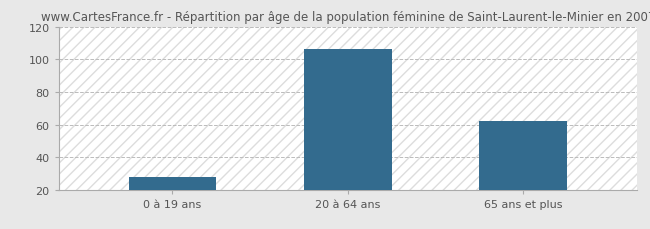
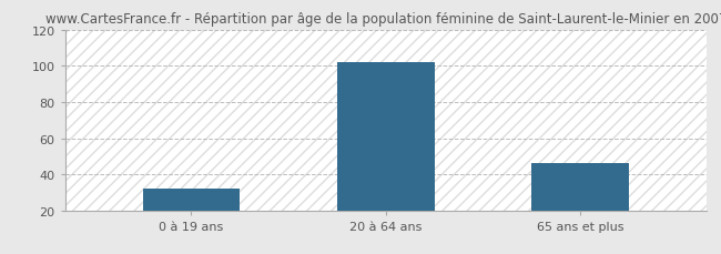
0 à 19 ans: 28 -> 32
20 à 64 ans: 106 -> 102
65 ans et plus: 62 -> 46
